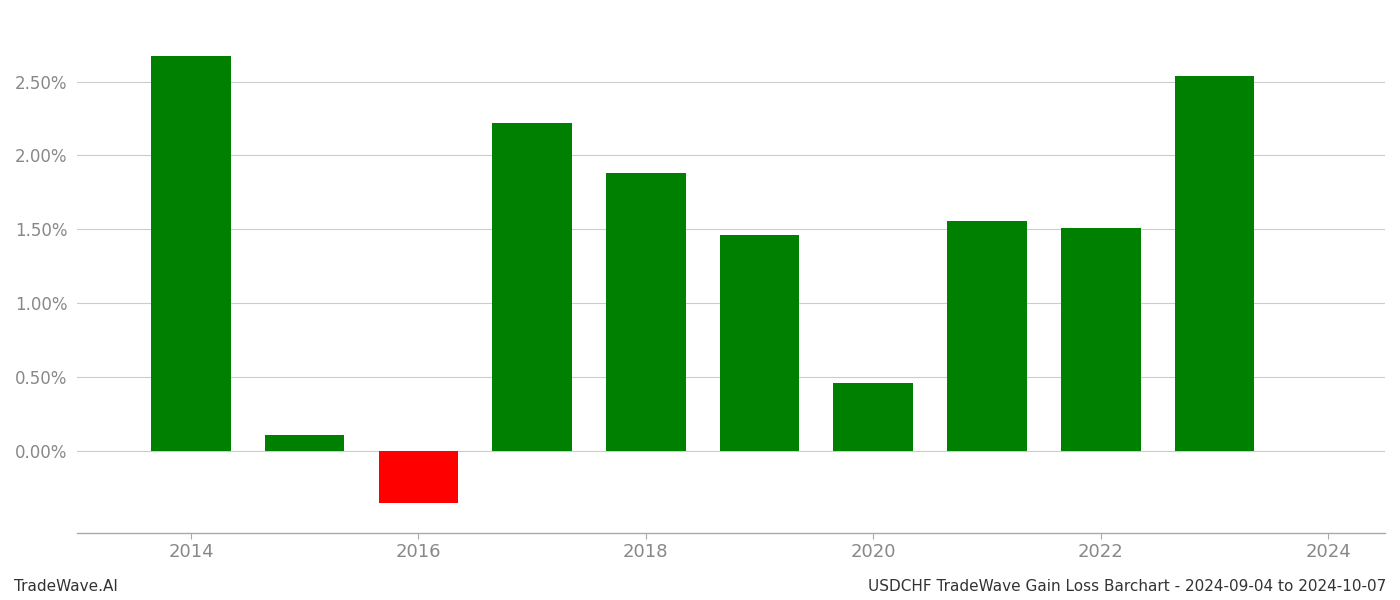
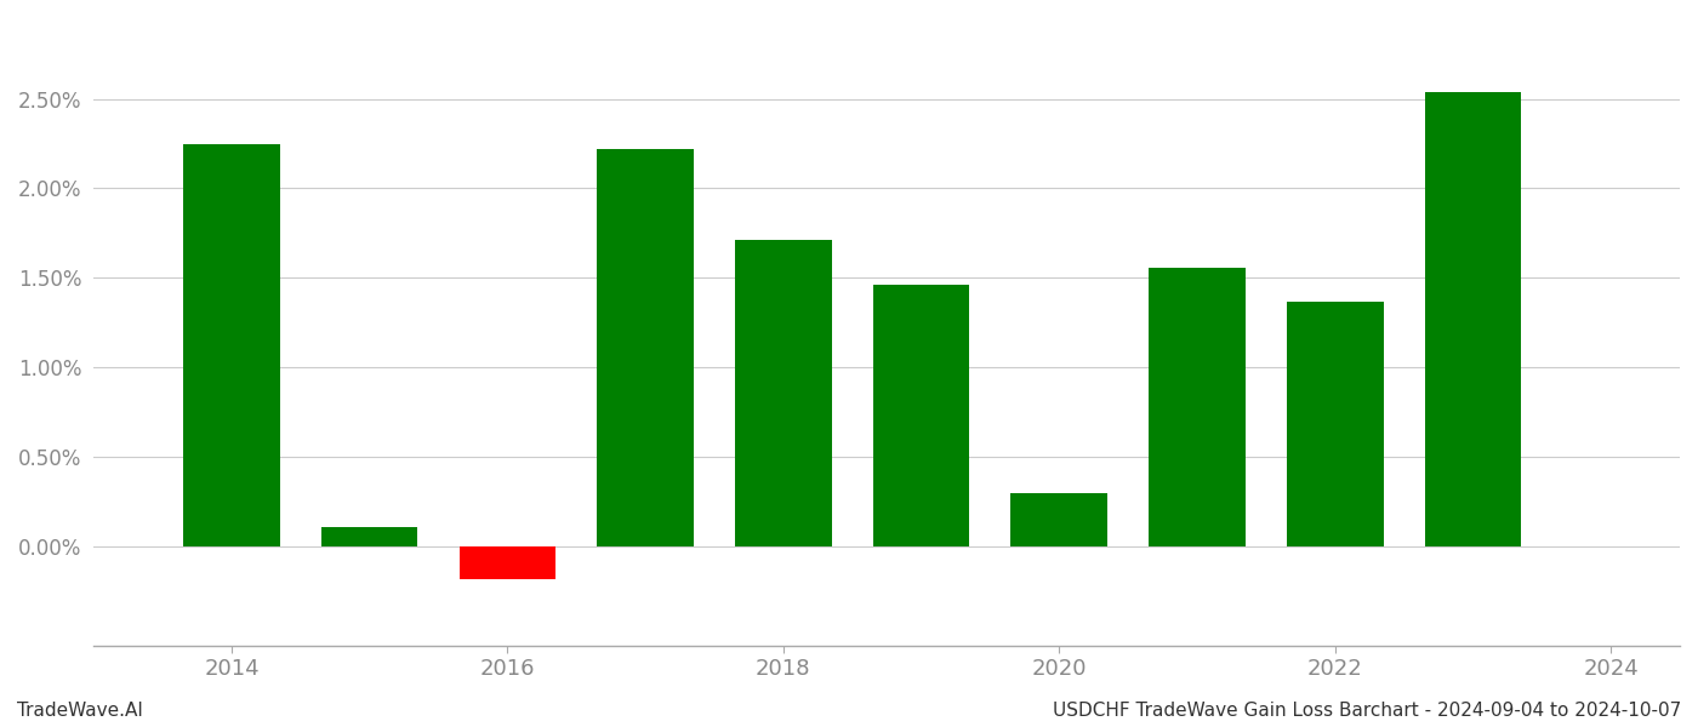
2014: 2.67% -> 2.25%
2016: -0.35% -> -0.18%
2018: 1.88% -> 1.71%
2020: 0.46% -> 0.30%
2022: 1.51% -> 1.37%
